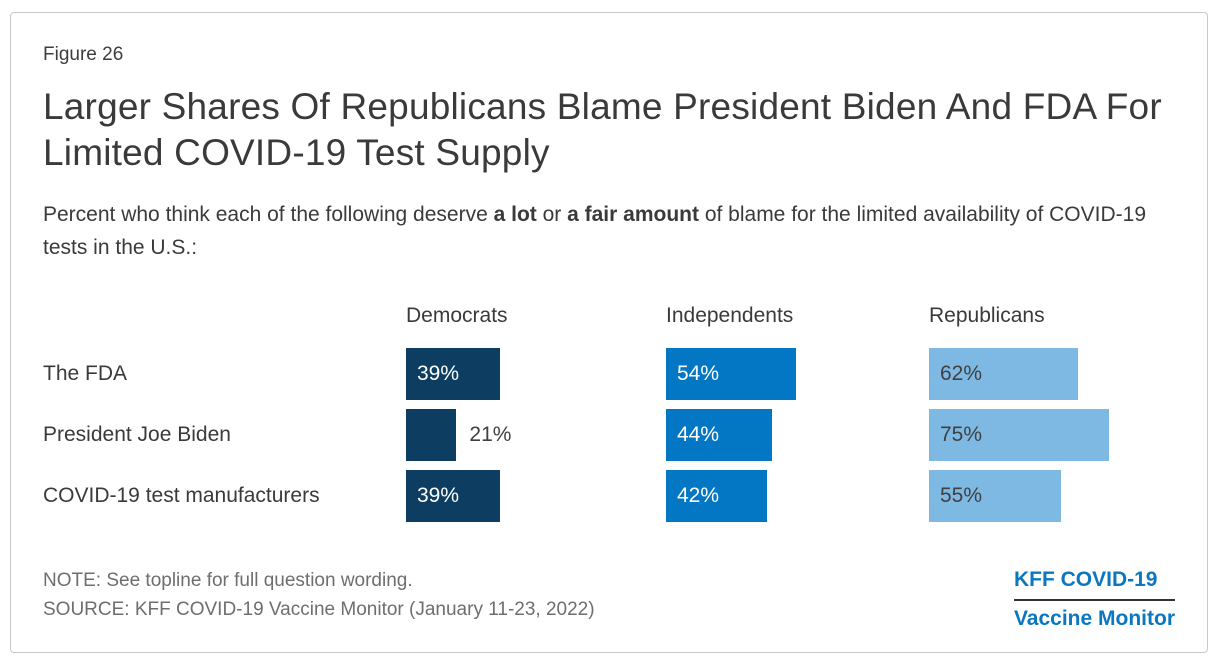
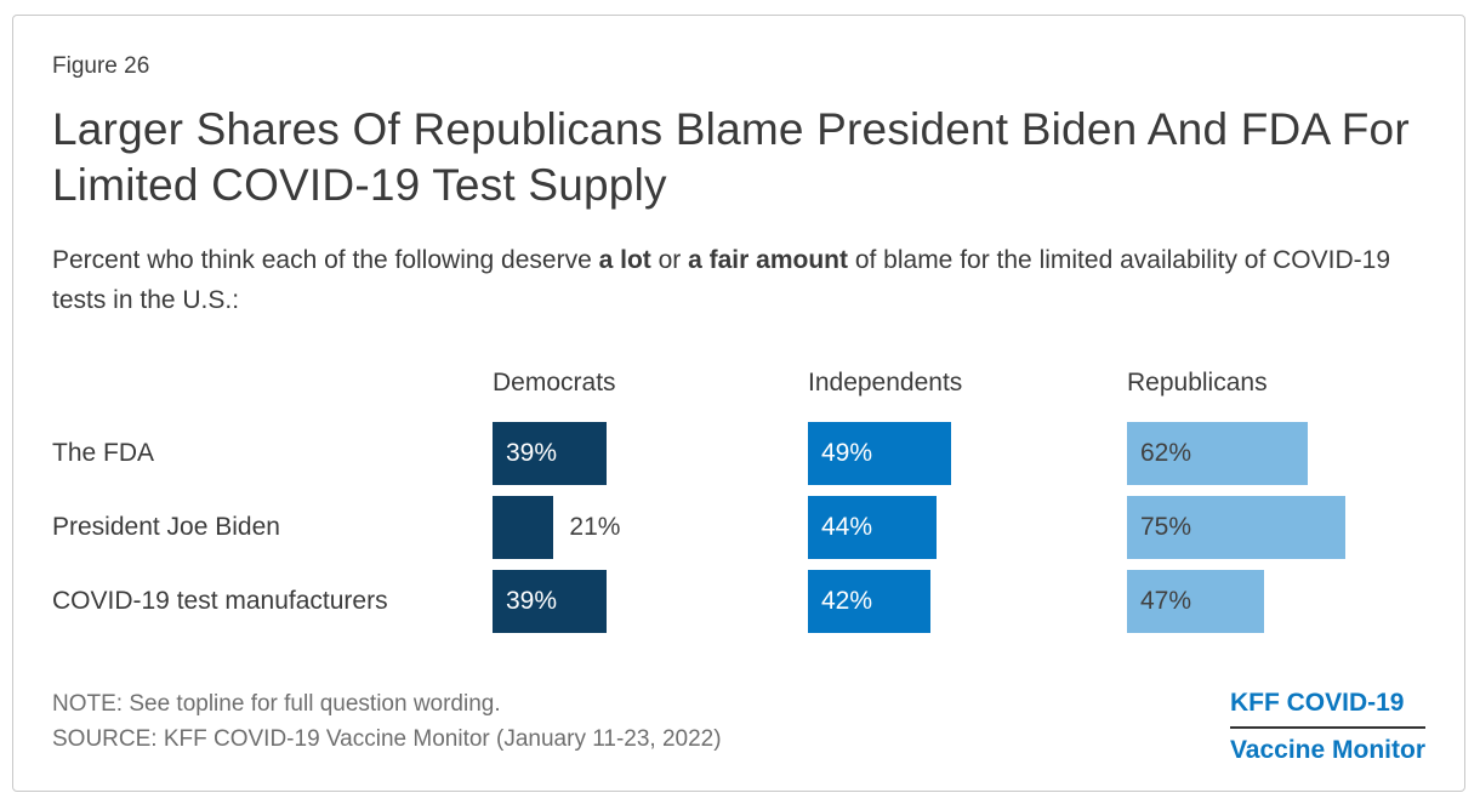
Independents/The FDA: 54% -> 49%
Republicans/COVID-19 test manufacturers: 55% -> 47%
